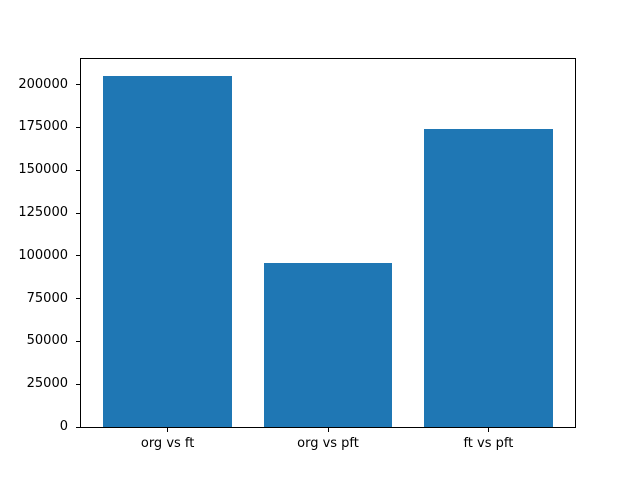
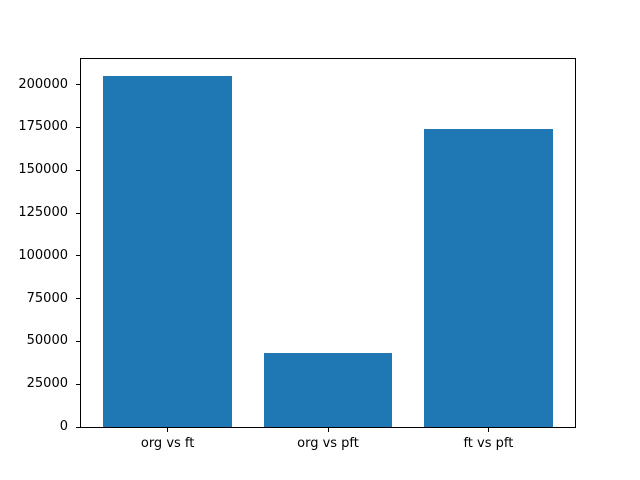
org vs pft: 96000 -> 43000
